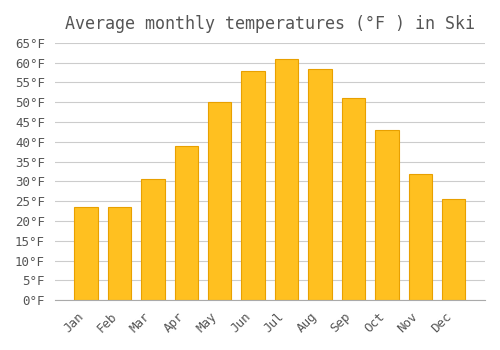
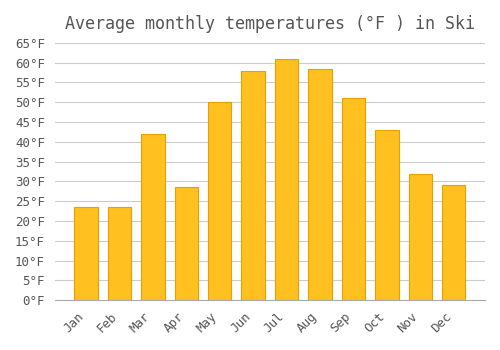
Mar: 30.5°F -> 42.0°F
Apr: 39.0°F -> 28.5°F
Dec: 25.5°F -> 29.0°F
